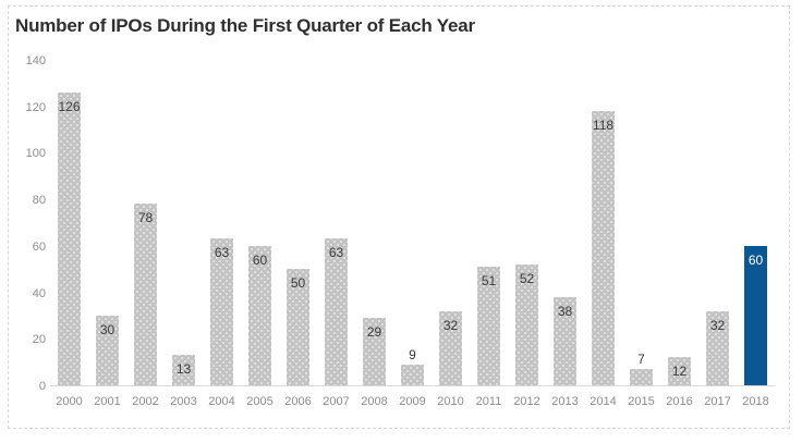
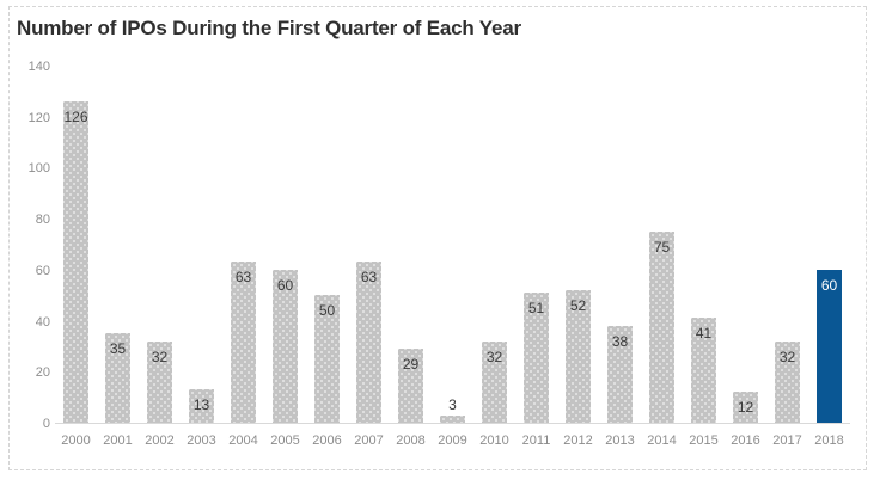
2001: 30 -> 35
2002: 78 -> 32
2009: 9 -> 3
2014: 118 -> 75
2015: 7 -> 41
